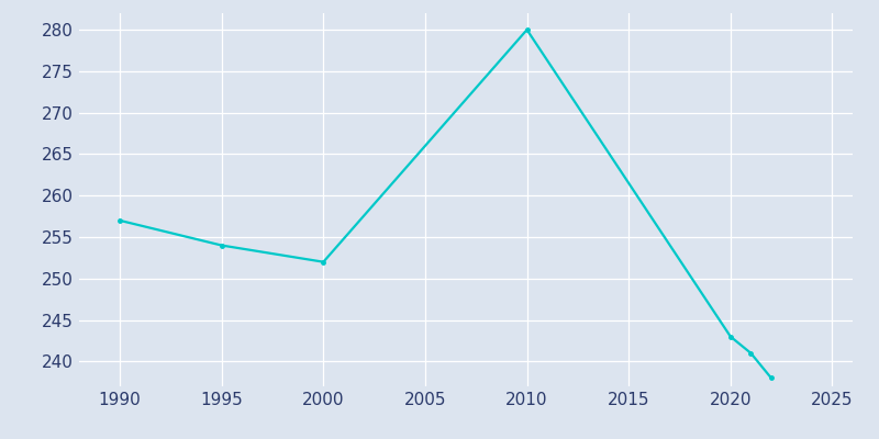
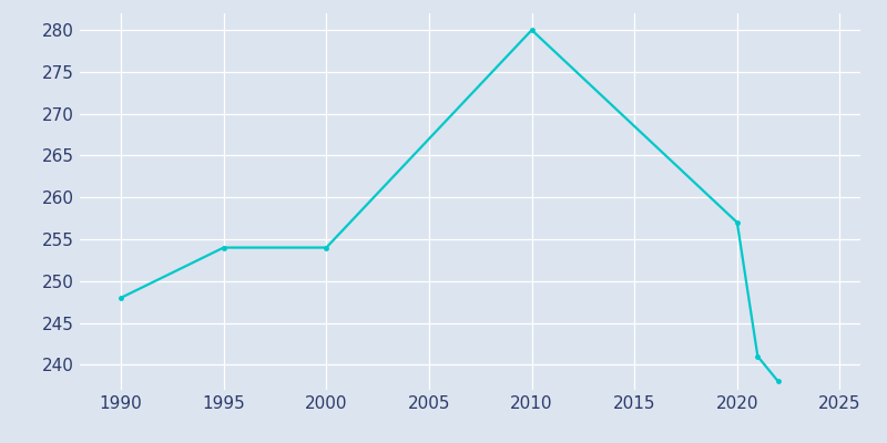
1990: 257 -> 248
2000: 252 -> 254
2020: 243 -> 257
